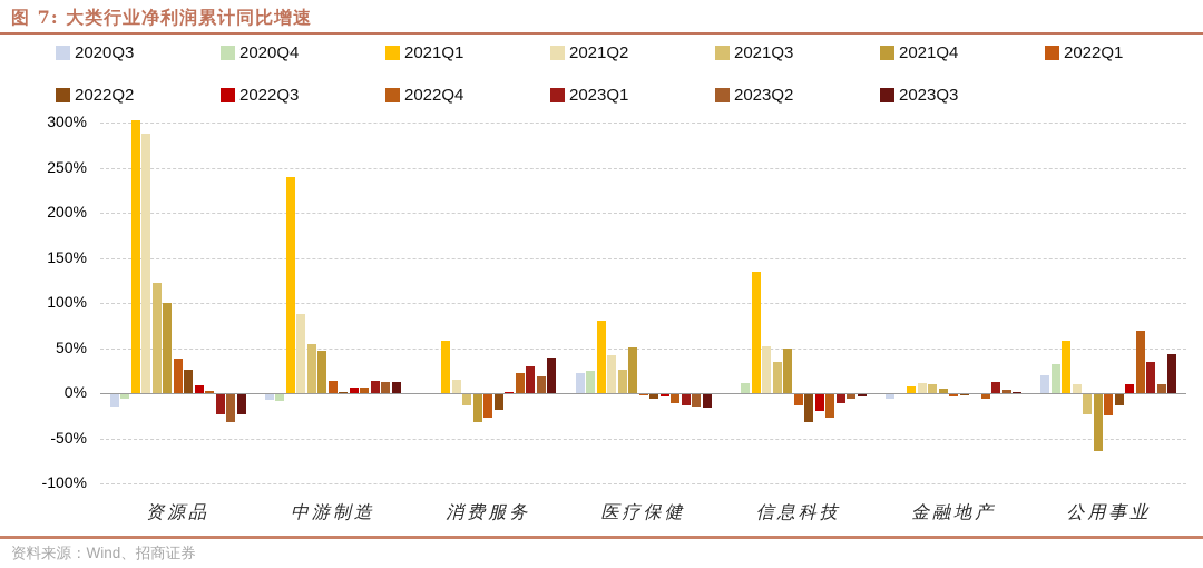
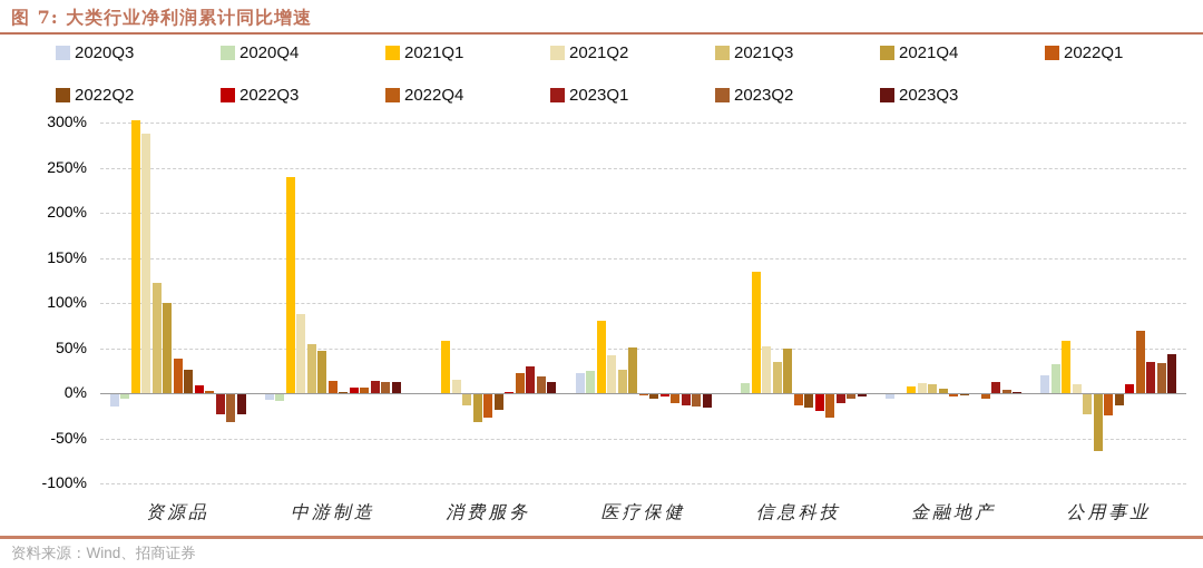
2023Q3/消费服务: 40% -> 10%
2022Q2/信息科技: -30% -> -20%
2023Q2/公用事业: 10% -> 30%
